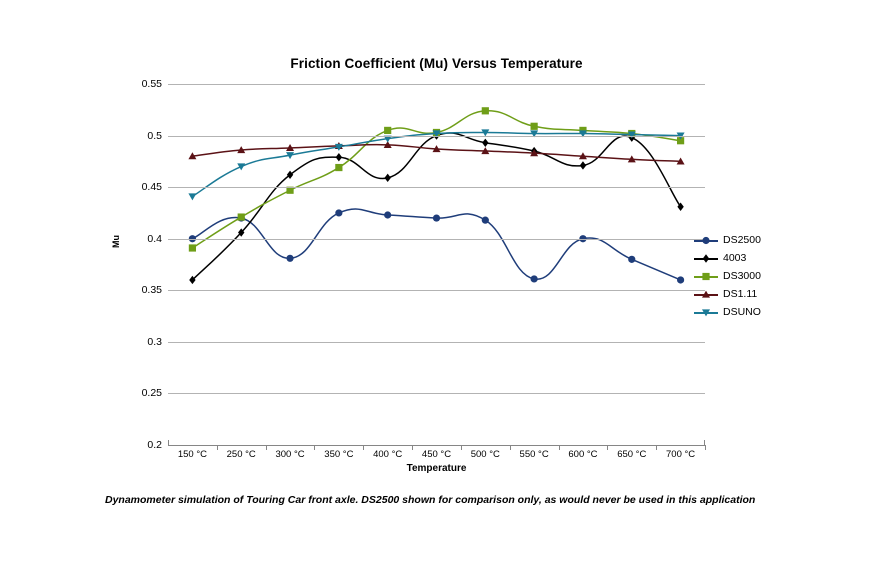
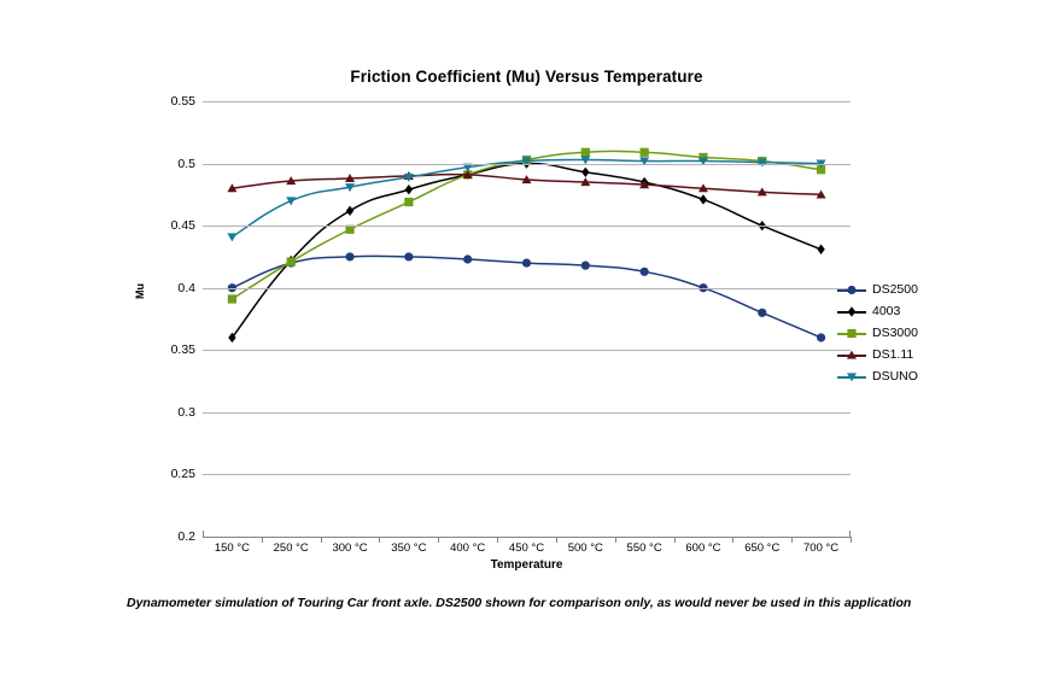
4003/250 °C: 0.406 -> 0.422
DS2500/300 °C: 0.381 -> 0.425
4003/400 °C: 0.459 -> 0.491
DS3000/400 °C: 0.505 -> 0.491
DS3000/500 °C: 0.524 -> 0.509
DS2500/550 °C: 0.361 -> 0.413
4003/650 °C: 0.498 -> 0.450
